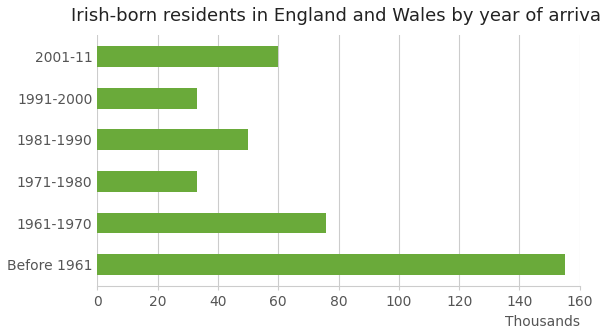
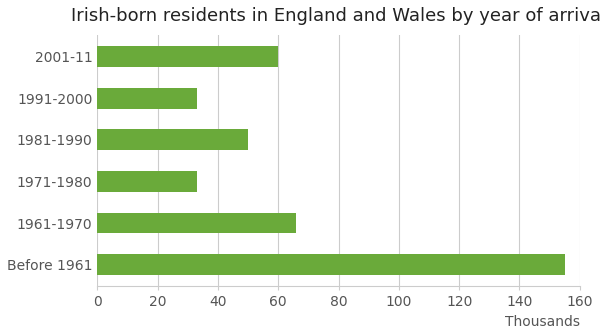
1961-1970: 76 -> 66
